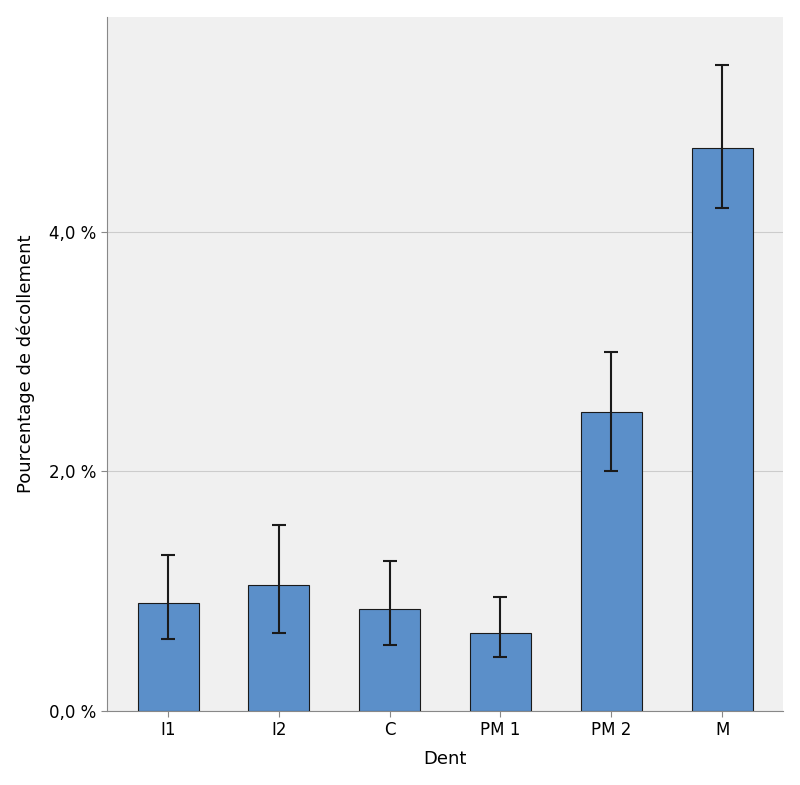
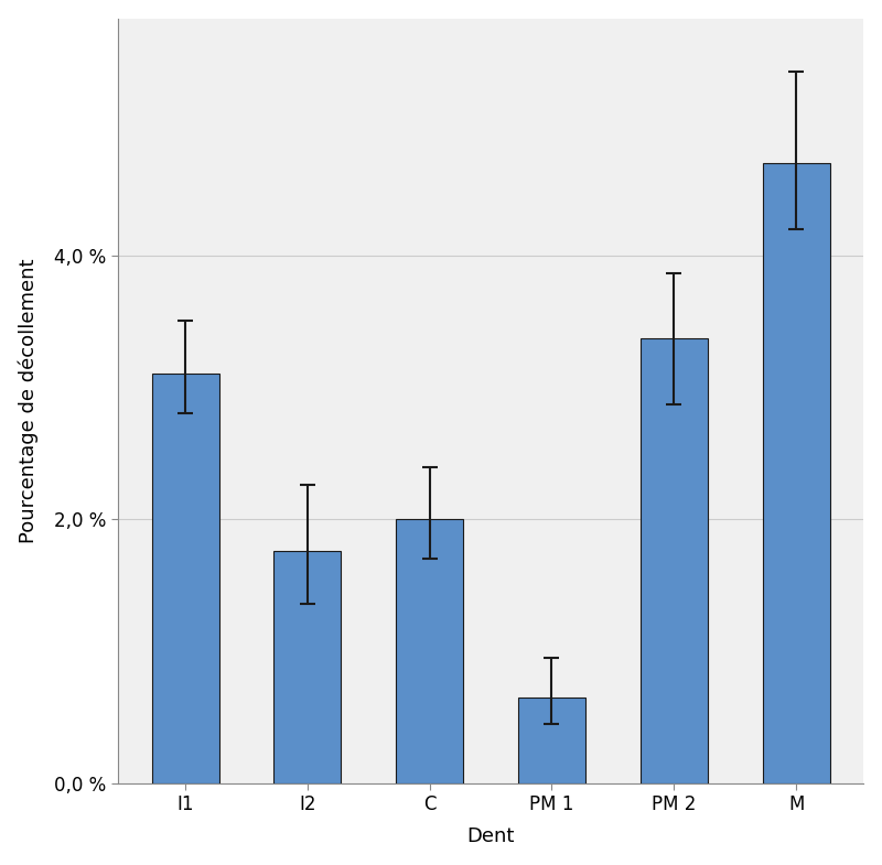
I1: 0,90 % -> 3,11 %
I2: 1,05 % -> 1,76 %
C: 0,85 % -> 2,00 %
PM 2: 2,50 % -> 3,37 %
